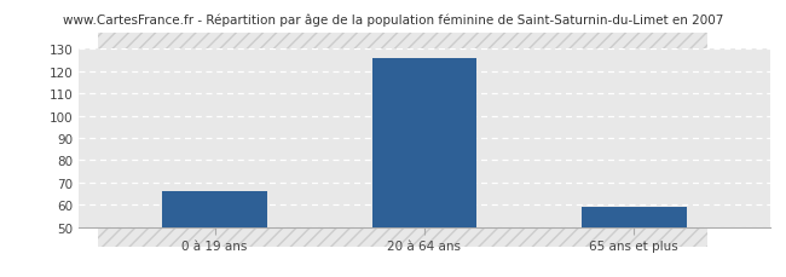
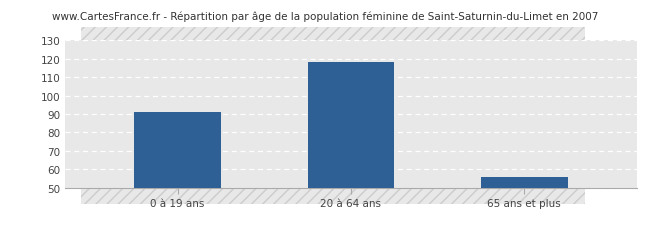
0 à 19 ans: 66 -> 91
20 à 64 ans: 126 -> 118
65 ans et plus: 59 -> 56
